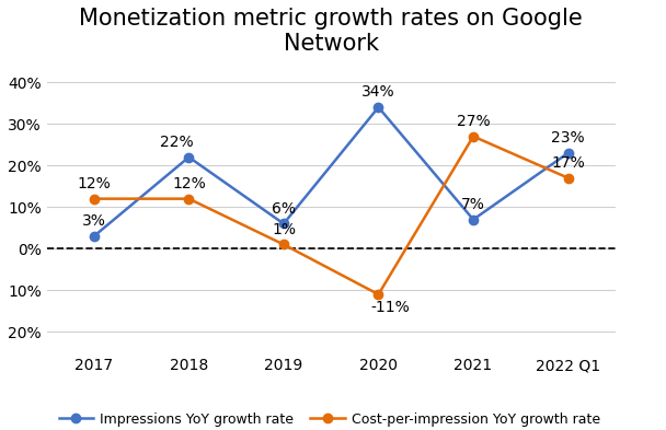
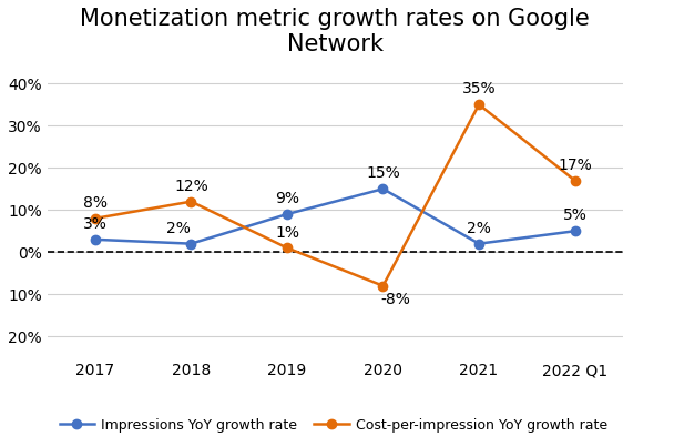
Cost-per-impression YoY growth rate/2017: 12% -> 8%
Impressions YoY growth rate/2018: 22% -> 2%
Impressions YoY growth rate/2019: 6% -> 9%
Impressions YoY growth rate/2020: 34% -> 15%
Cost-per-impression YoY growth rate/2020: -11% -> -8%
Impressions YoY growth rate/2021: 7% -> 2%
Cost-per-impression YoY growth rate/2021: 27% -> 35%
Impressions YoY growth rate/2022 Q1: 23% -> 5%
